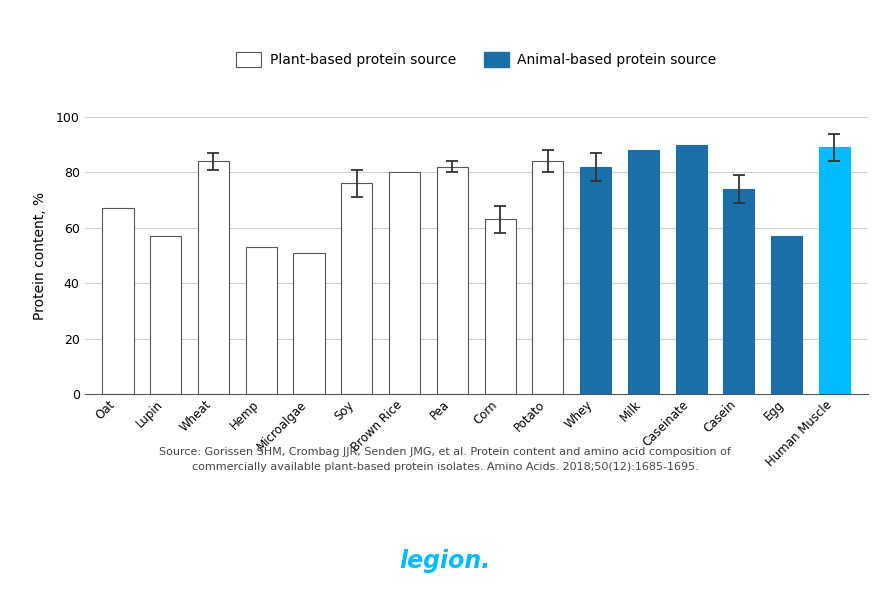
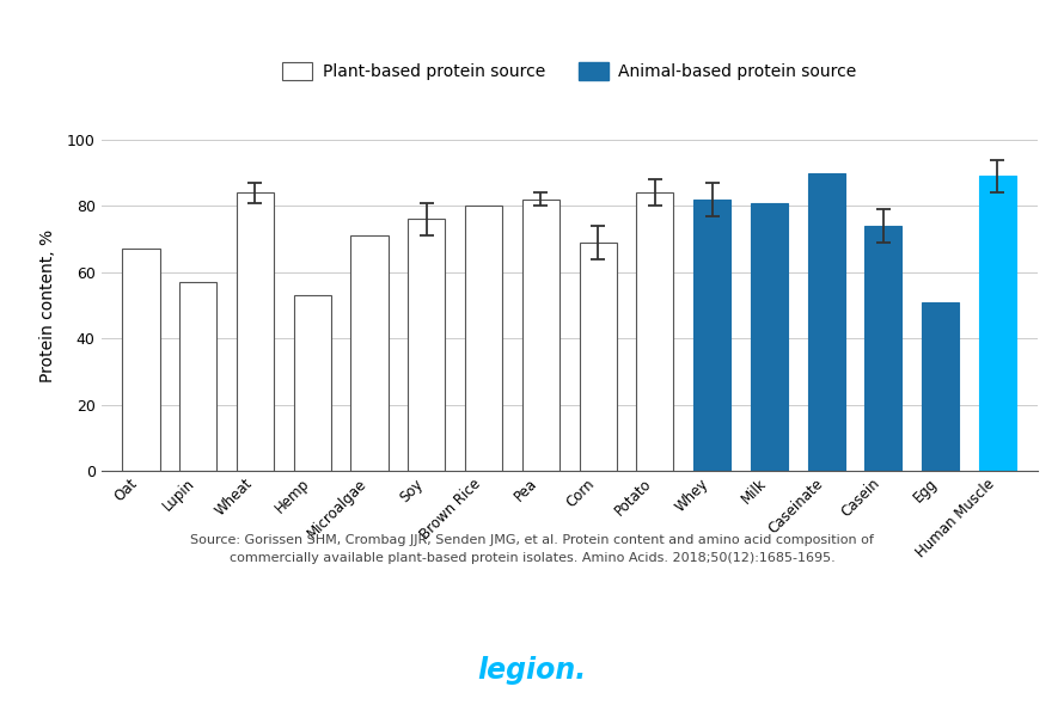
Microalgae: 51 -> 71
Corn: 63 -> 69
Milk: 88 -> 81
Egg: 57 -> 51
